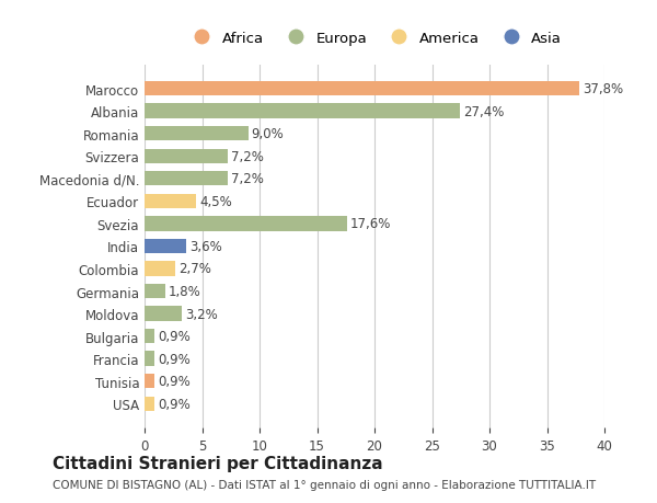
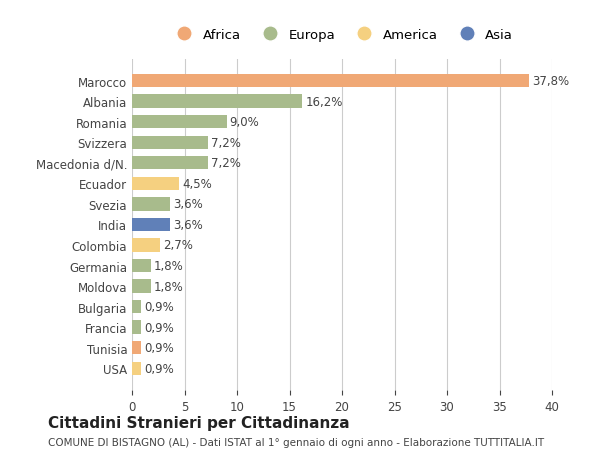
Albania: 27,4% -> 16,2%
Svezia: 17,6% -> 3,6%
Moldova: 3,2% -> 1,8%
